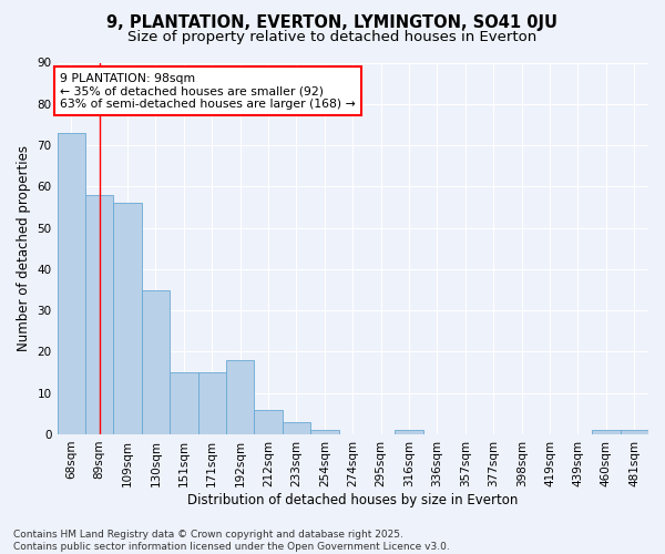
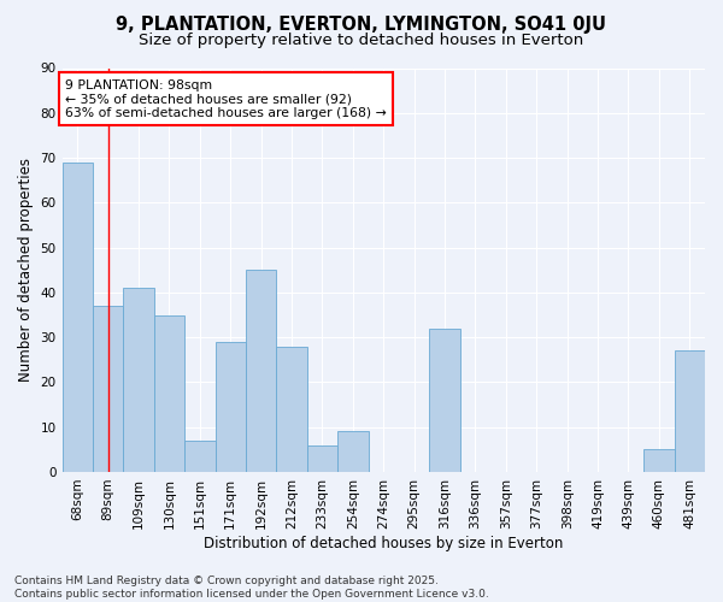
68sqm: 73 -> 69
89sqm: 58 -> 37
109sqm: 56 -> 41
151sqm: 15 -> 7
171sqm: 15 -> 29
192sqm: 18 -> 45
212sqm: 6 -> 28
233sqm: 3 -> 6
254sqm: 1 -> 9
316sqm: 1 -> 32
460sqm: 1 -> 5
481sqm: 1 -> 27
